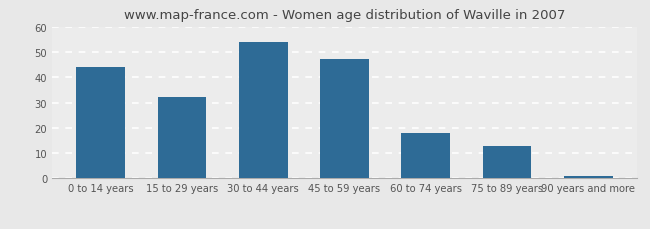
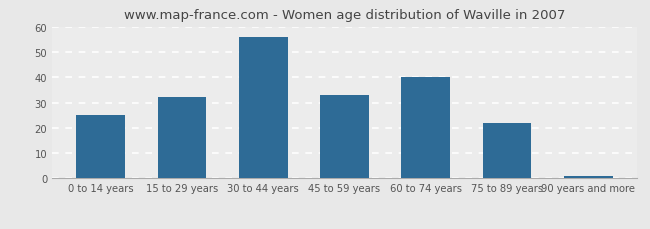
0 to 14 years: 44 -> 25
30 to 44 years: 54 -> 56
45 to 59 years: 47 -> 33
60 to 74 years: 18 -> 40
75 to 89 years: 13 -> 22
